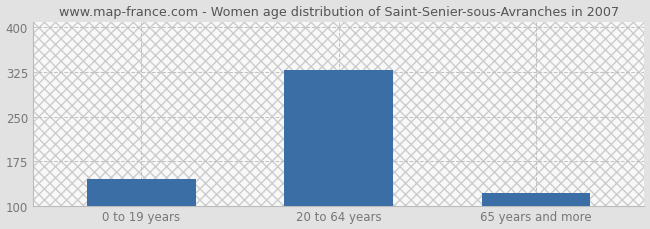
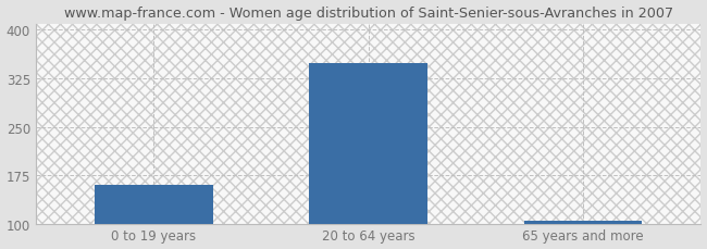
0 to 19 years: 144 -> 160
20 to 64 years: 328 -> 348
65 years and more: 122 -> 105
